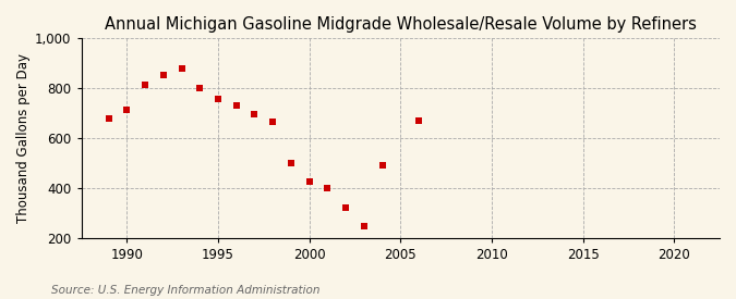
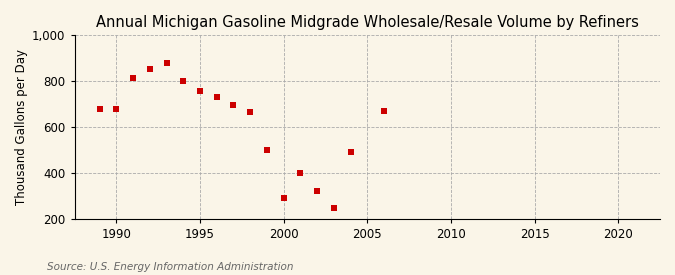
1990: 715 -> 680
2000: 425 -> 290
